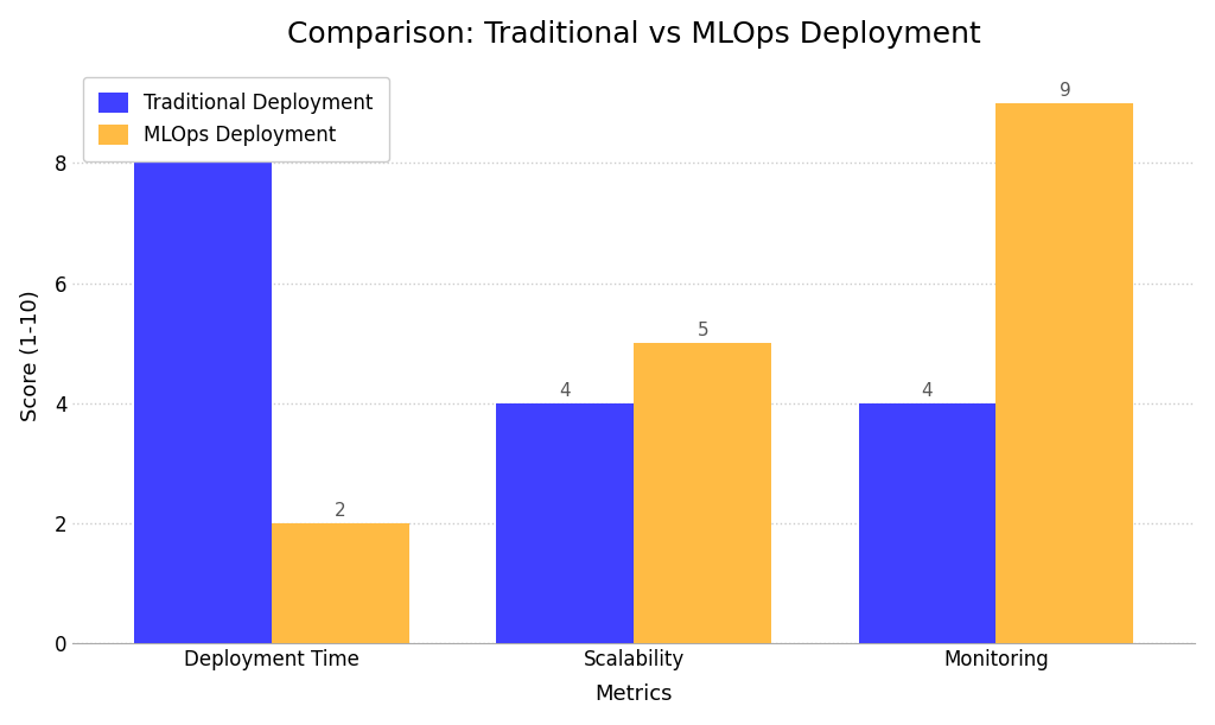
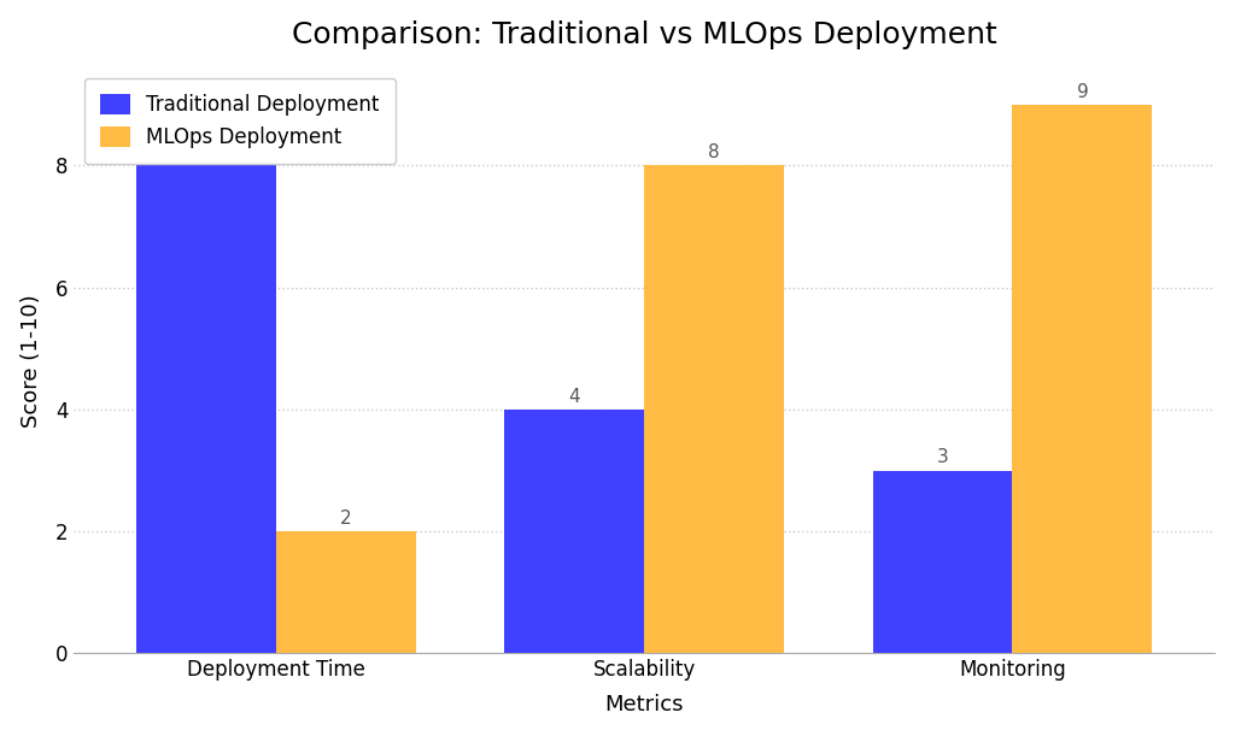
MLOps Deployment/Scalability: 5 -> 8
Traditional Deployment/Monitoring: 4 -> 3
